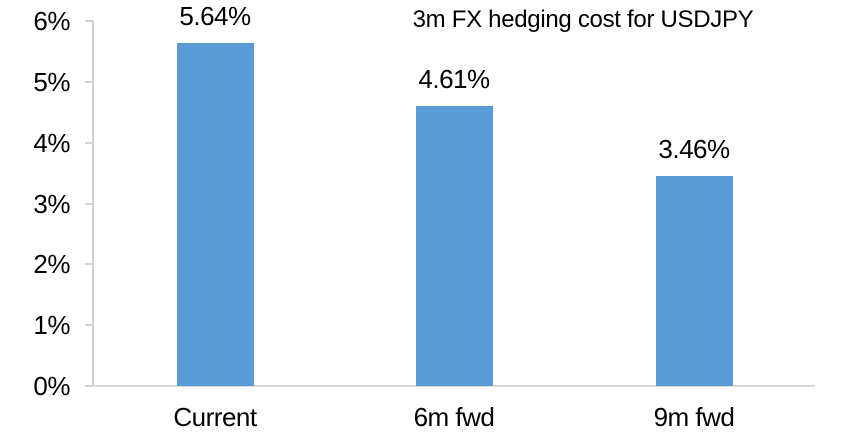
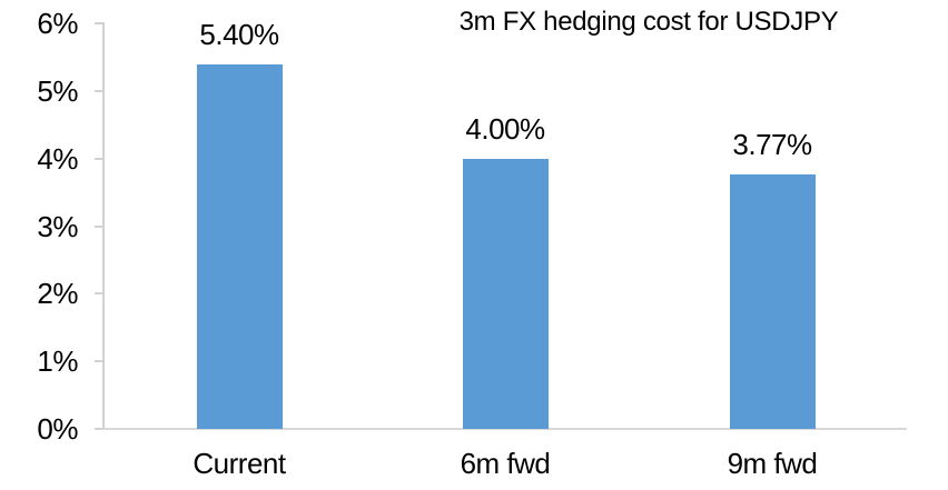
Current: 5.64% -> 5.40%
6m fwd: 4.61% -> 4.00%
9m fwd: 3.46% -> 3.77%
